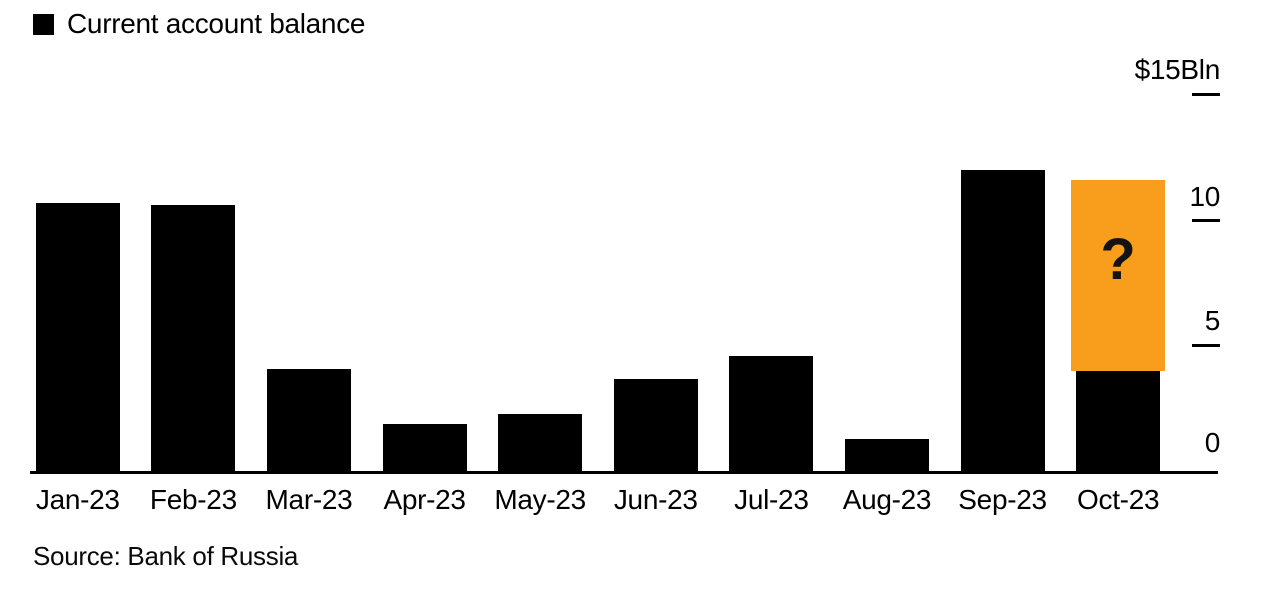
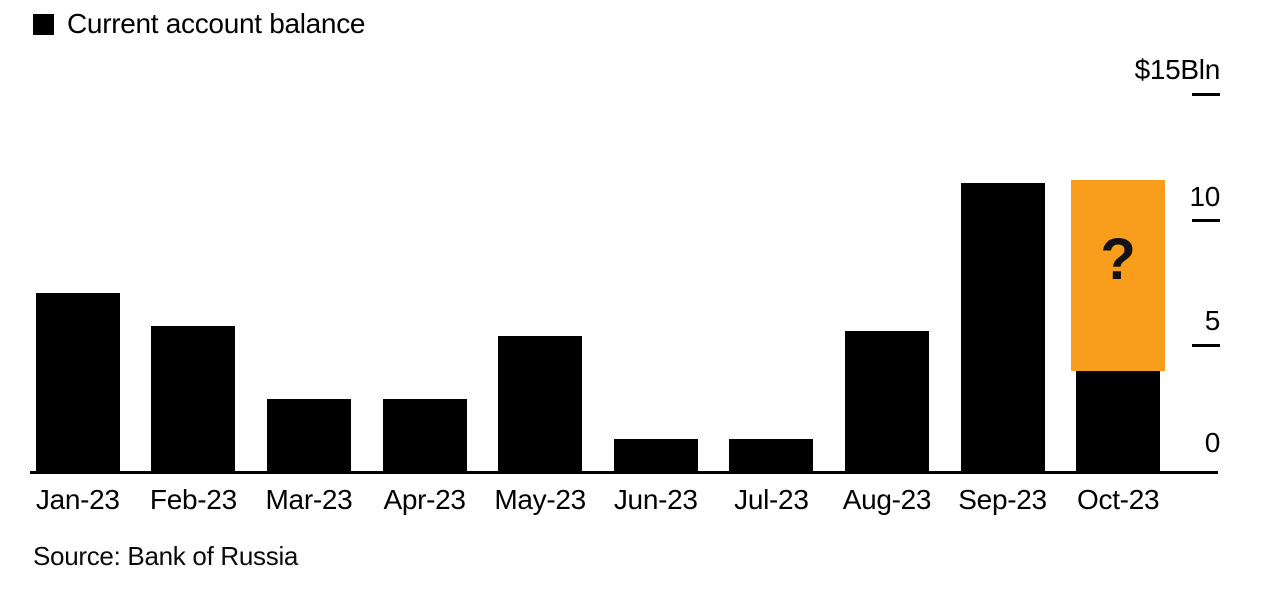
Jan-23: 10.7 -> 7.1
Feb-23: 10.6 -> 5.8
Mar-23: 4.1 -> 2.9
Apr-23: 1.9 -> 2.9
May-23: 2.3 -> 5.4
Jun-23: 3.7 -> 1.3
Jul-23: 4.6 -> 1.3
Aug-23: 1.3 -> 5.6
Sep-23: 12.0 -> 11.5
